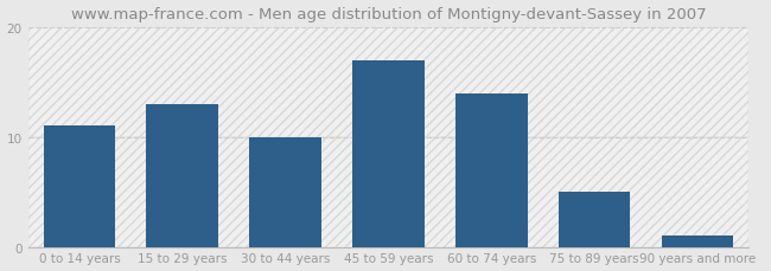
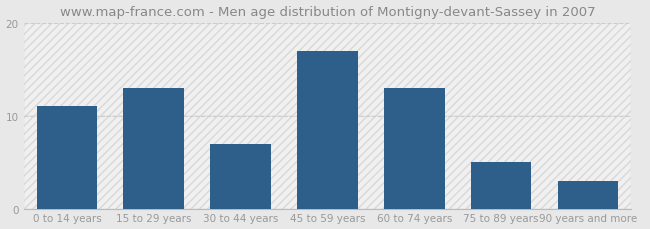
30 to 44 years: 10 -> 7
60 to 74 years: 14 -> 13
90 years and more: 1 -> 3
